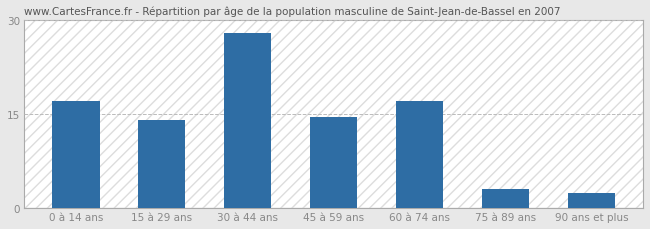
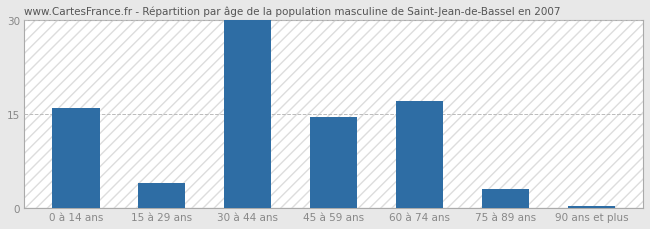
0 à 14 ans: 17.0 -> 16.0
15 à 29 ans: 14.0 -> 4.0
30 à 44 ans: 28.0 -> 30.0
90 ans et plus: 2.4 -> 0.3
